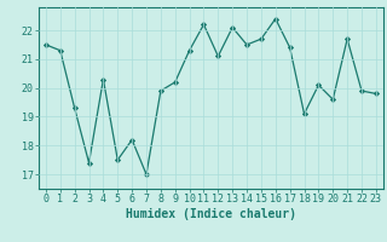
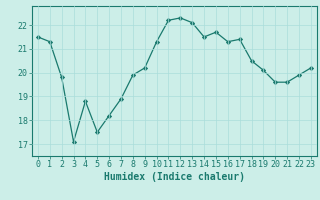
2: 19.3 -> 19.8
3: 17.4 -> 17.1
4: 20.3 -> 18.8
7: 17.0 -> 18.9
12: 21.1 -> 22.3
16: 22.4 -> 21.3
18: 19.1 -> 20.5
21: 21.7 -> 19.6
23: 19.8 -> 20.2
